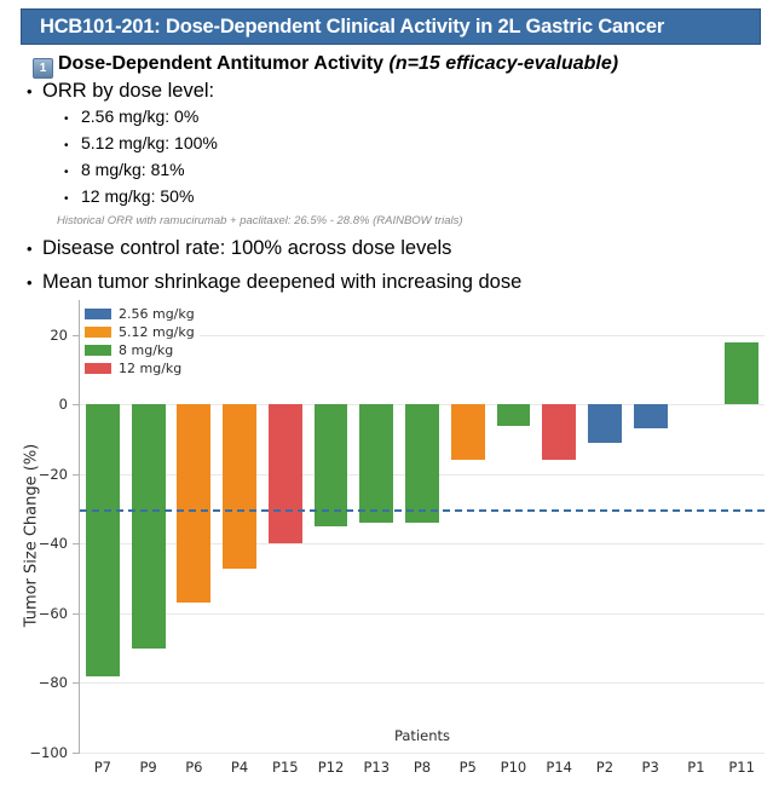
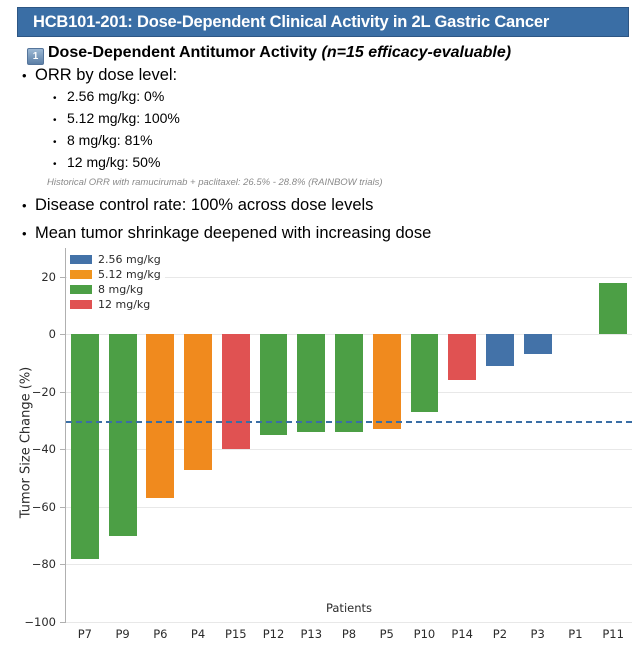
P5: -16 -> -33
P10: -6 -> -27
